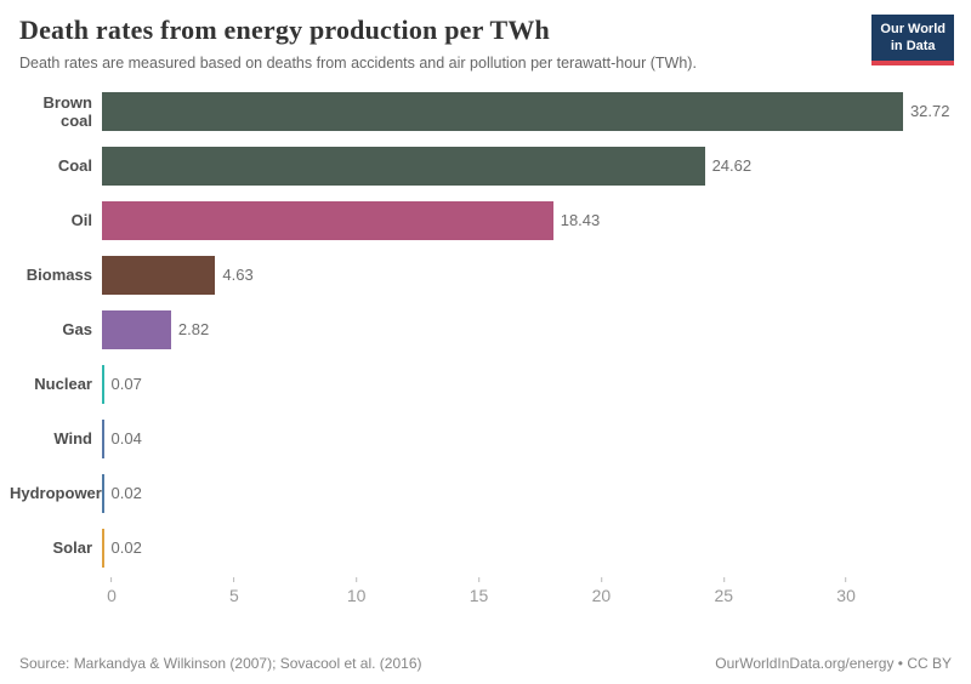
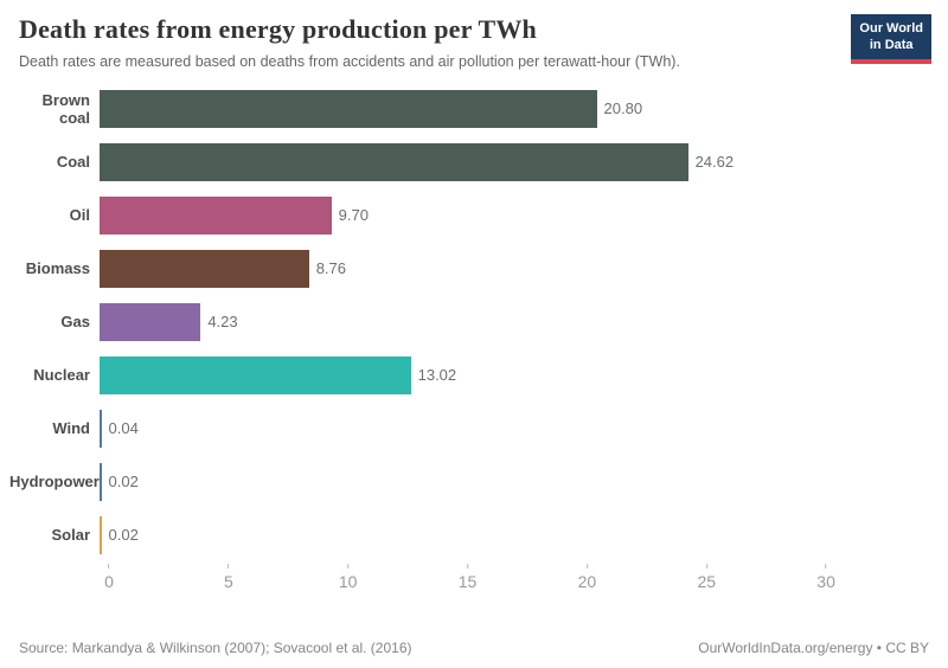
Brown coal: 32.72 -> 20.80
Oil: 18.43 -> 9.70
Biomass: 4.63 -> 8.76
Gas: 2.82 -> 4.23
Nuclear: 0.07 -> 13.02
